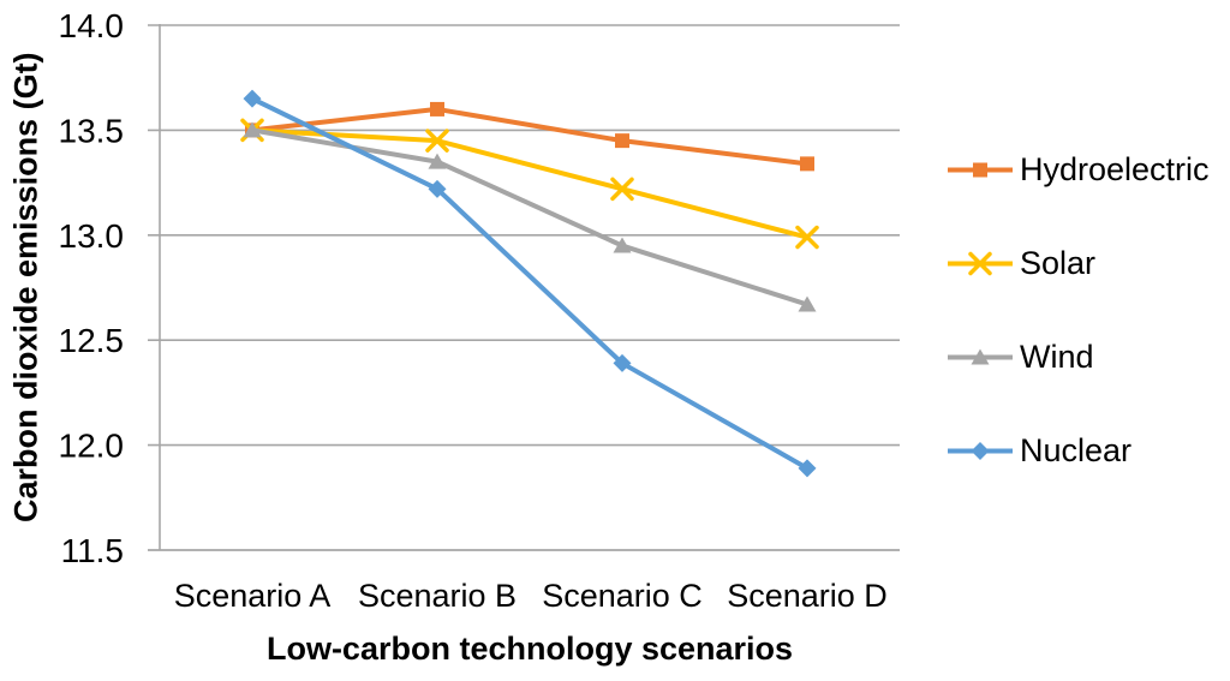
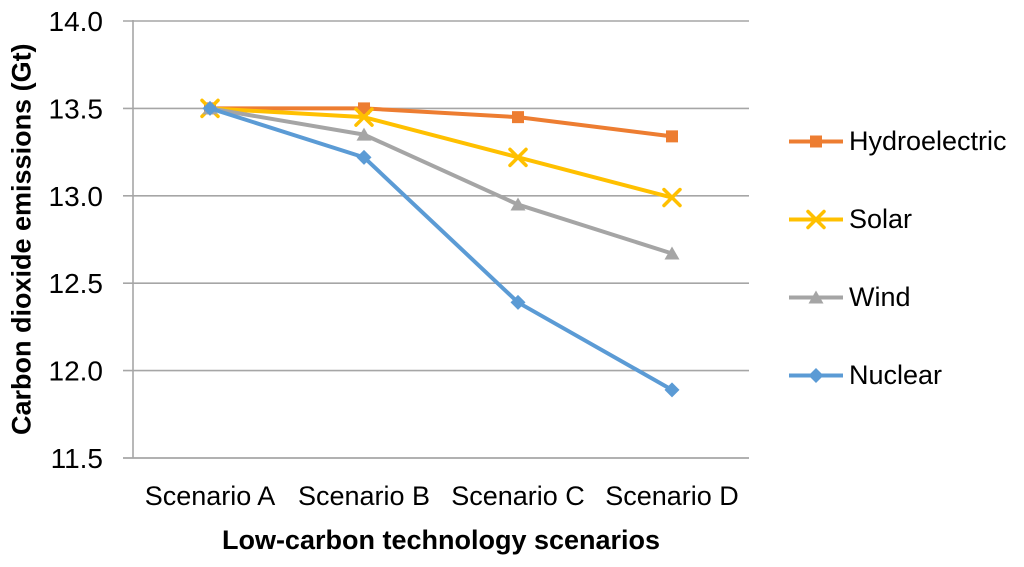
Nuclear/Scenario A: 13.65 -> 13.50
Hydroelectric/Scenario B: 13.60 -> 13.50
